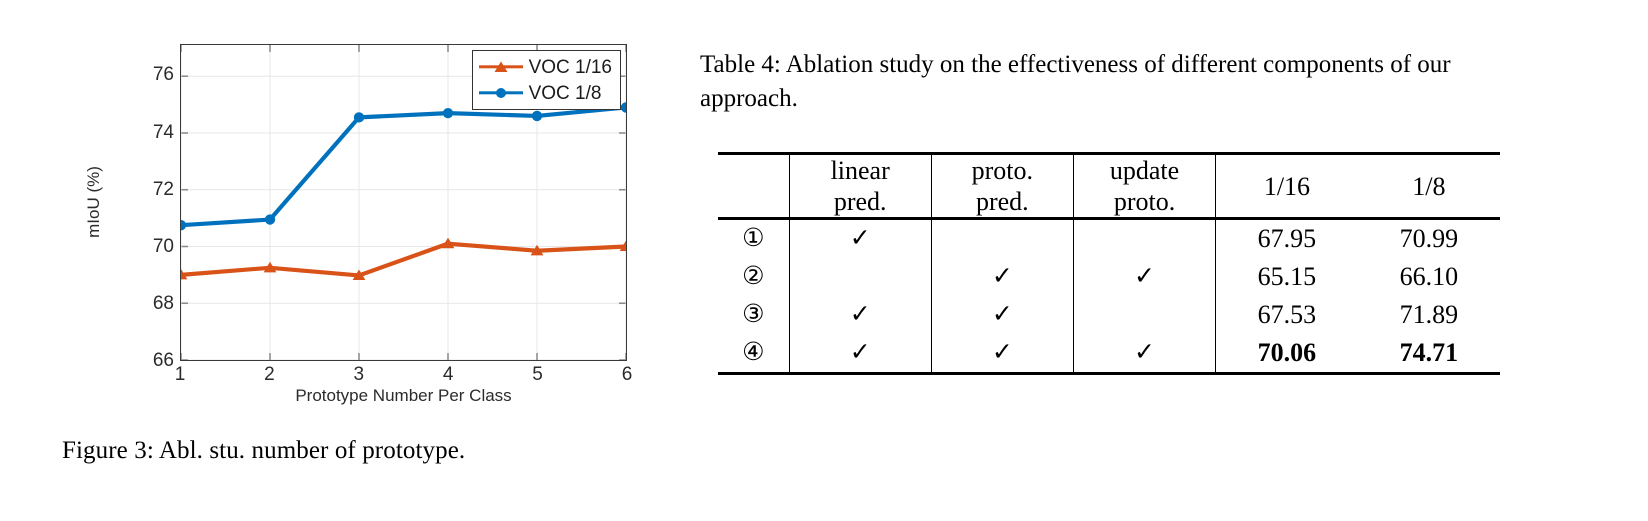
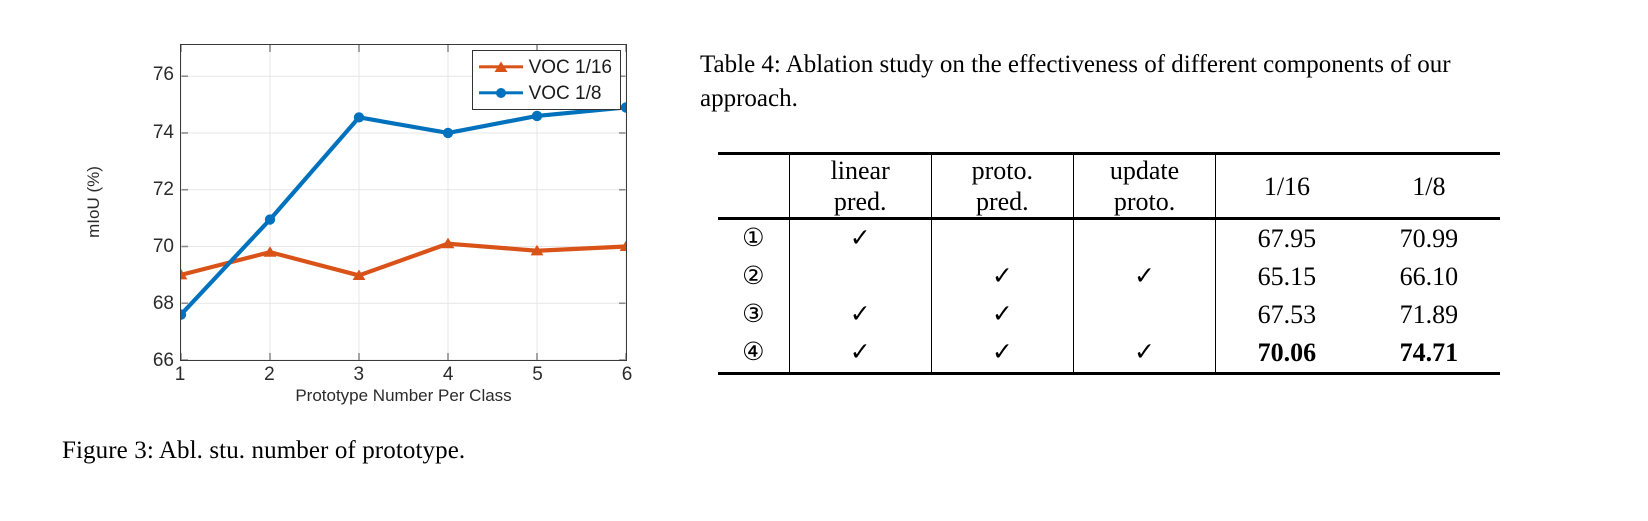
VOC 1/8/1: 70.8 -> 67.6
VOC 1/16/2: 69.2 -> 69.8
VOC 1/8/4: 74.7 -> 74.0
